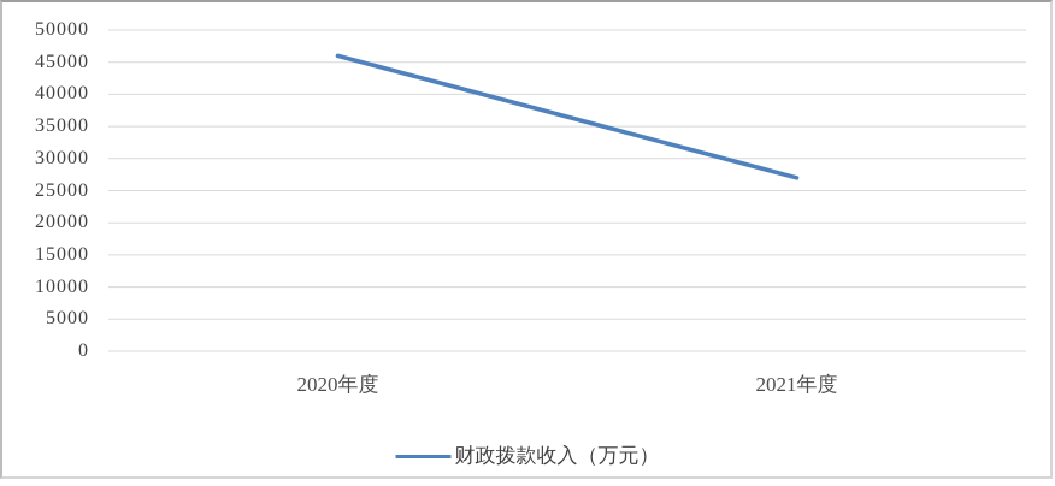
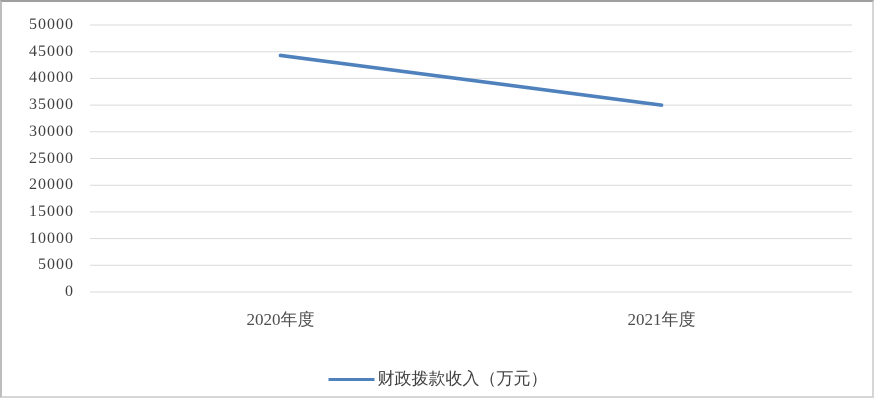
2020年度: 46000 -> 44000
2021年度: 27000 -> 35000
